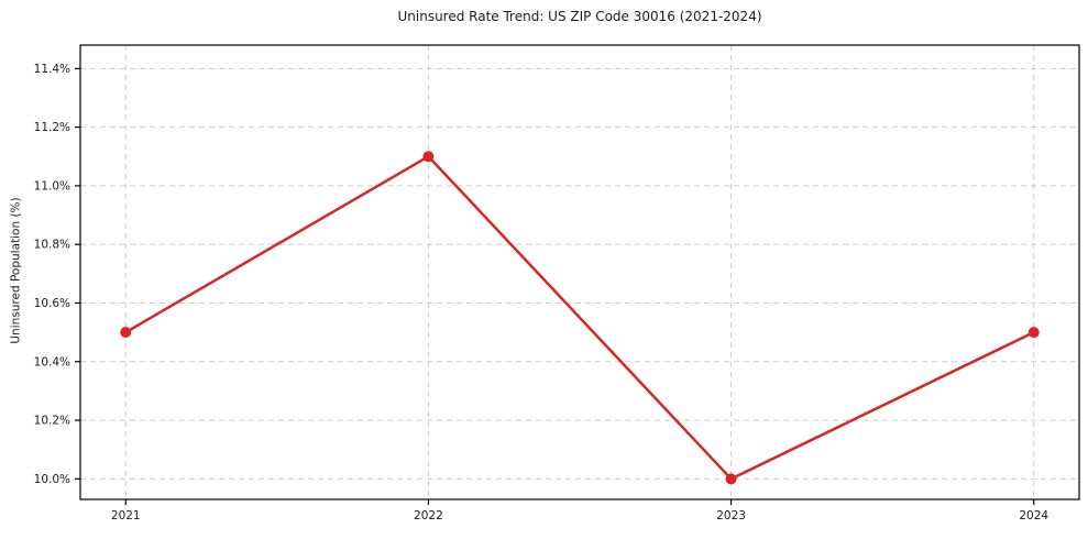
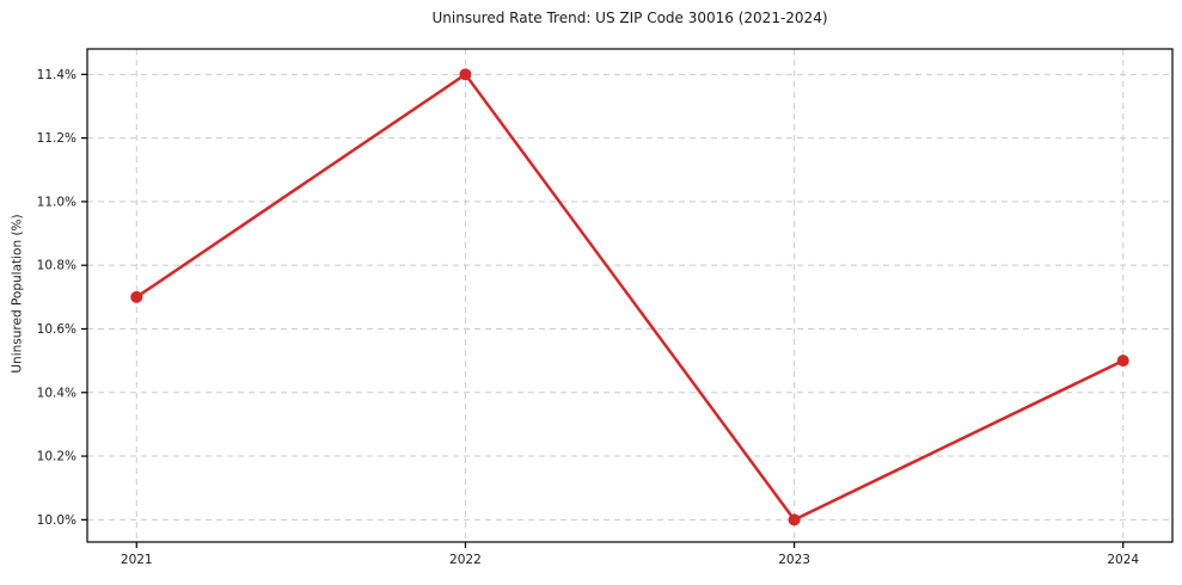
2021: 10.5% -> 10.7%
2022: 11.1% -> 11.4%
